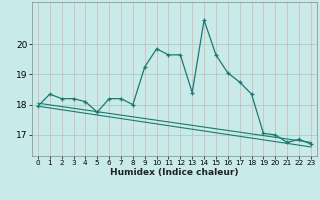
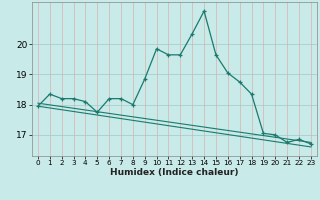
9: 19.25 -> 18.85
13: 18.40 -> 20.35
14: 20.80 -> 21.10
